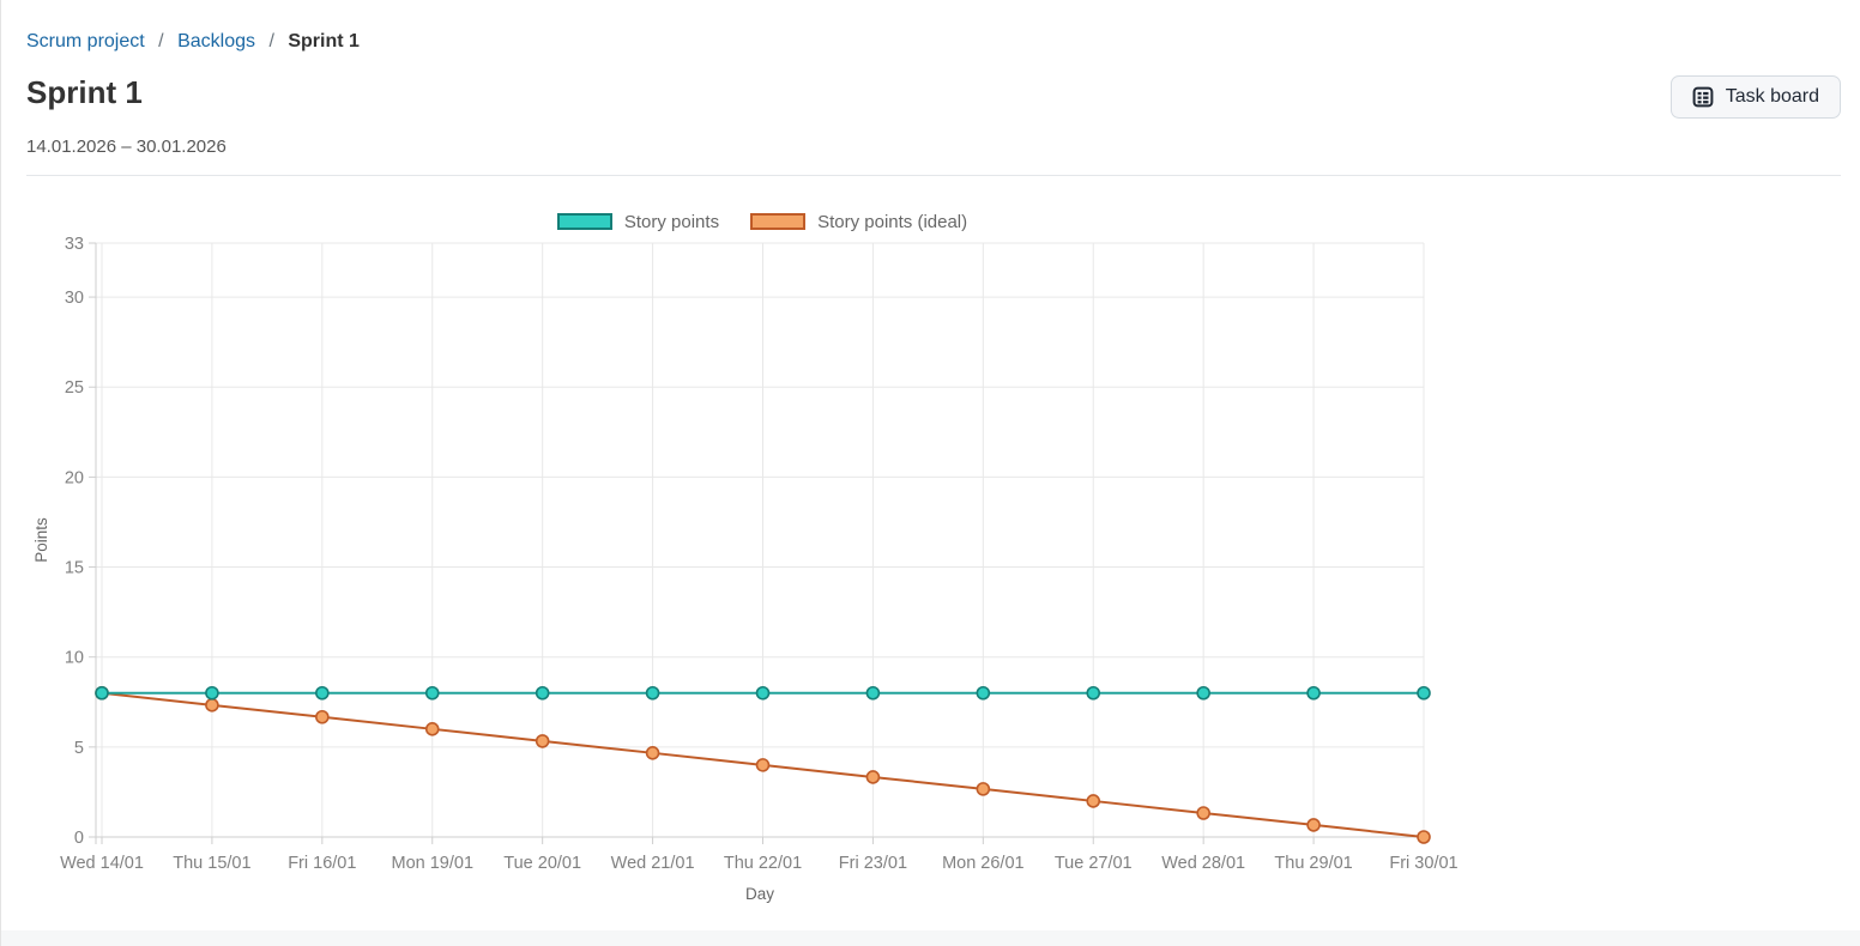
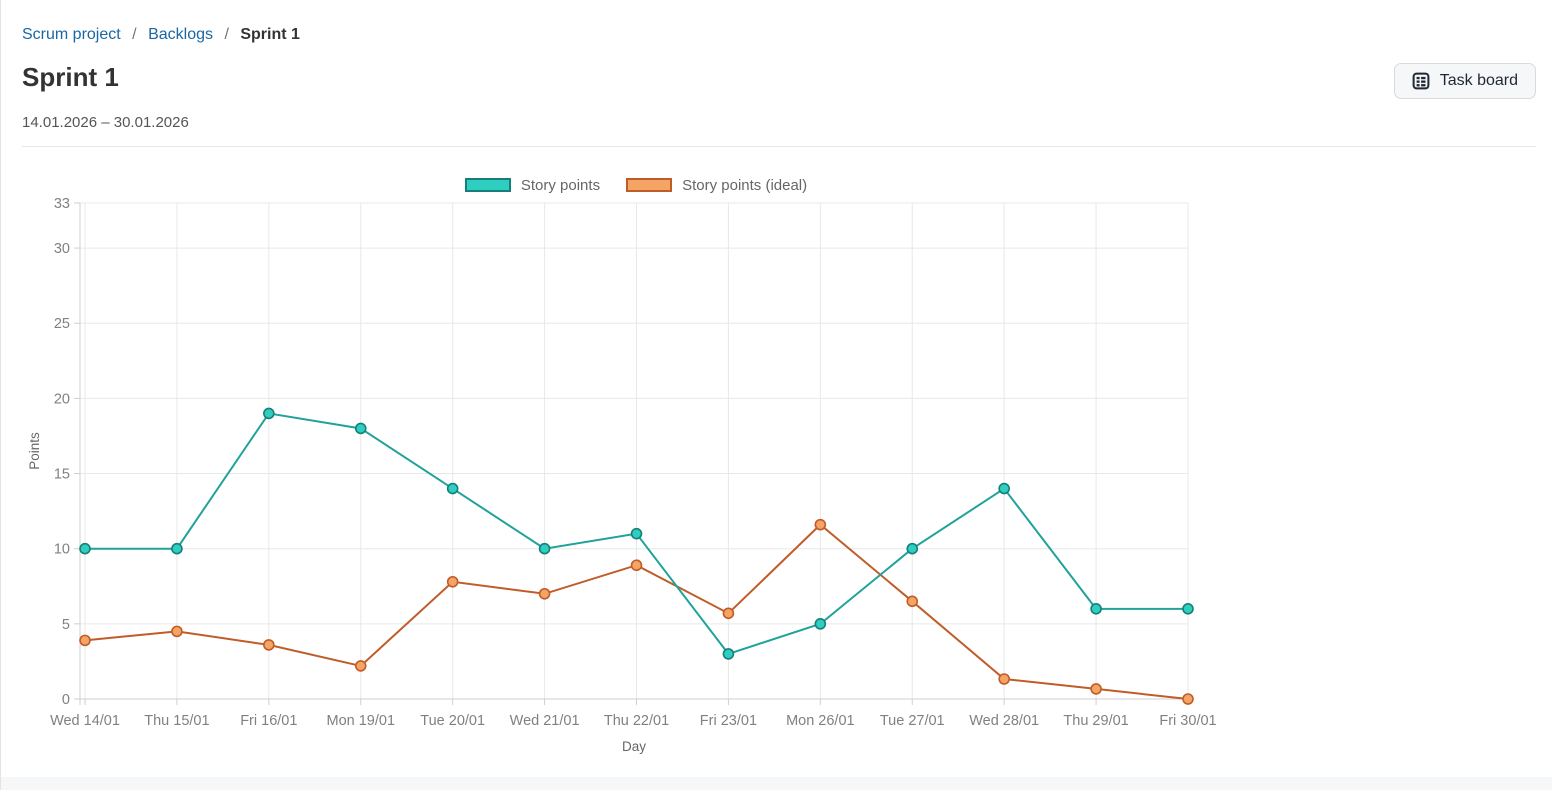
Story points/Wed 14/01: 8 -> 10
Story points (ideal)/Wed 14/01: 8.0 -> 3.9
Story points/Thu 15/01: 8 -> 10
Story points (ideal)/Thu 15/01: 7.3 -> 4.5
Story points/Fri 16/01: 8 -> 19
Story points (ideal)/Fri 16/01: 6.7 -> 3.6
Story points/Mon 19/01: 8 -> 18
Story points (ideal)/Mon 19/01: 6.0 -> 2.2
Story points/Tue 20/01: 8 -> 14
Story points (ideal)/Tue 20/01: 5.3 -> 7.8
Story points/Wed 21/01: 8 -> 10
Story points (ideal)/Wed 21/01: 4.7 -> 7.0
Story points/Thu 22/01: 8 -> 11
Story points (ideal)/Thu 22/01: 4.0 -> 8.9
Story points/Fri 23/01: 8 -> 3
Story points (ideal)/Fri 23/01: 3.3 -> 5.7
Story points/Mon 26/01: 8 -> 5
Story points (ideal)/Mon 26/01: 2.7 -> 11.6
Story points/Tue 27/01: 8 -> 10
Story points (ideal)/Tue 27/01: 2.0 -> 6.5
Story points/Wed 28/01: 8 -> 14
Story points/Thu 29/01: 8 -> 6
Story points/Fri 30/01: 8 -> 6
